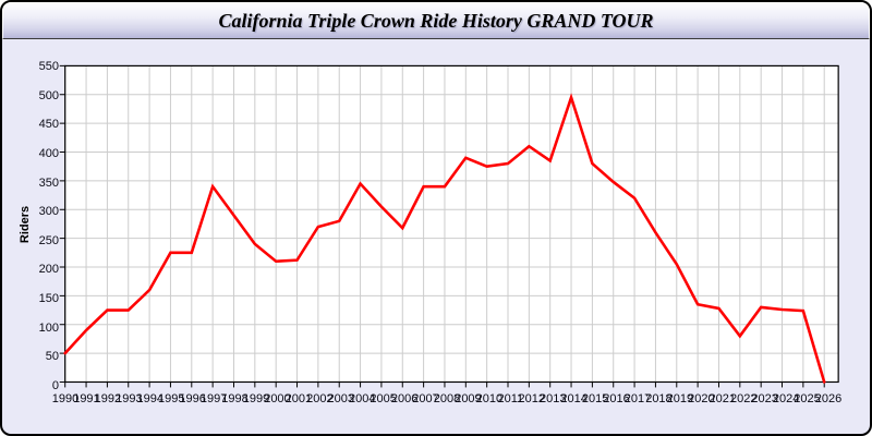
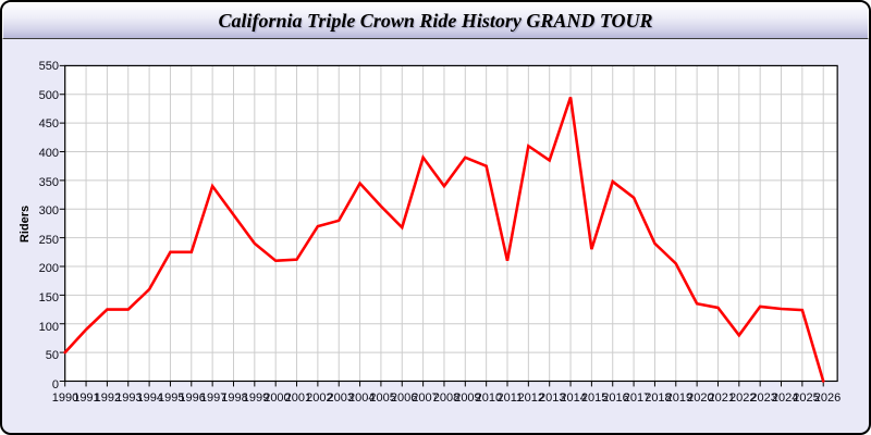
2007: 340 -> 390
2011: 380 -> 210
2015: 380 -> 230
2018: 260 -> 240
